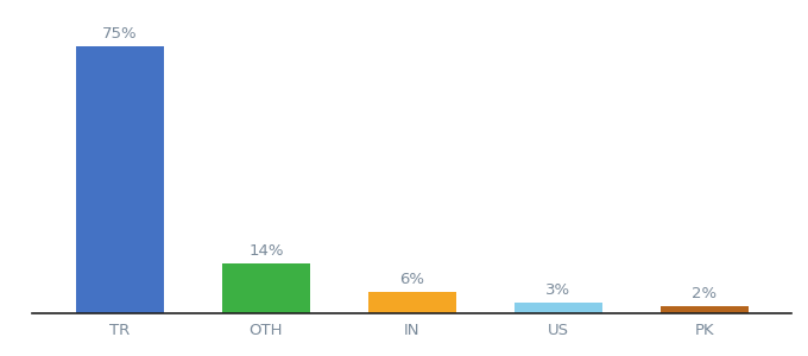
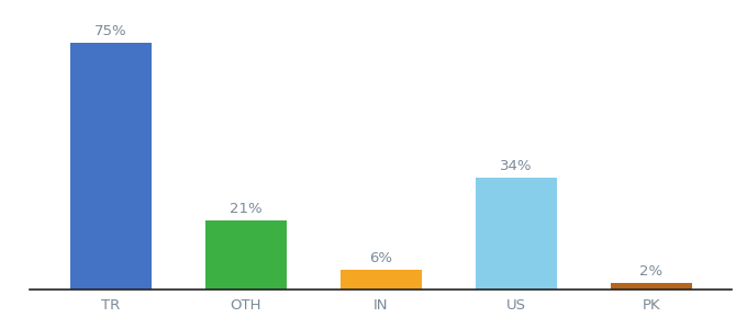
OTH: 14% -> 21%
US: 3% -> 34%
